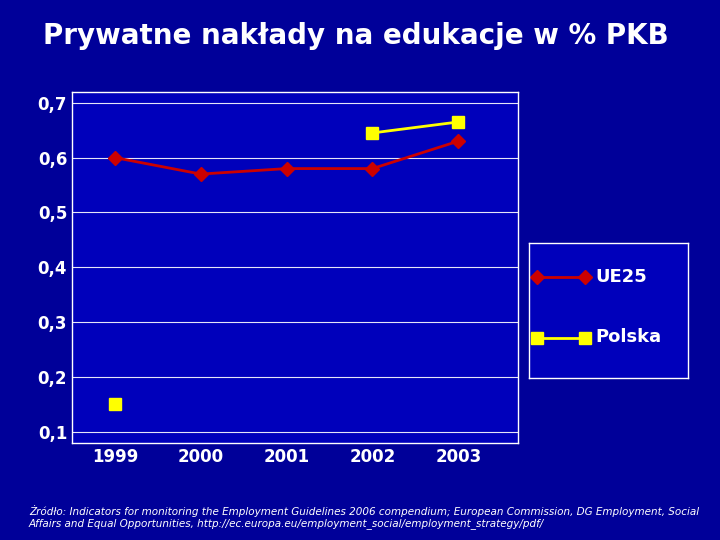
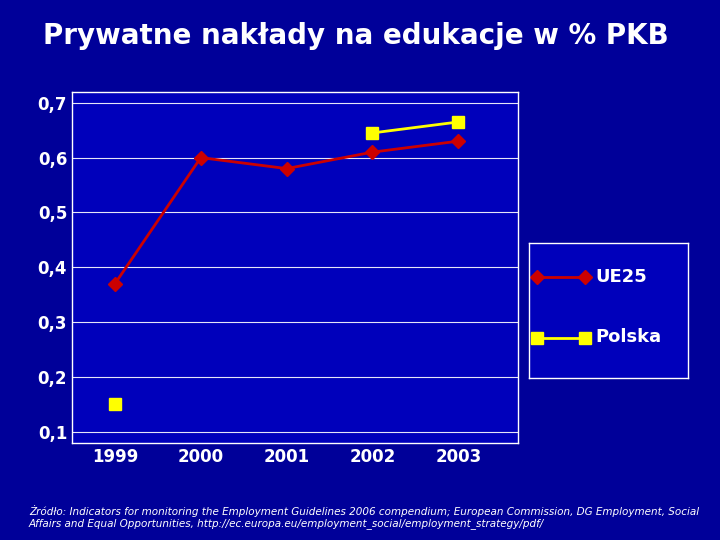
1999: 0,60 -> 0,37
2000: 0,57 -> 0,60
2002: 0,58 -> 0,61
